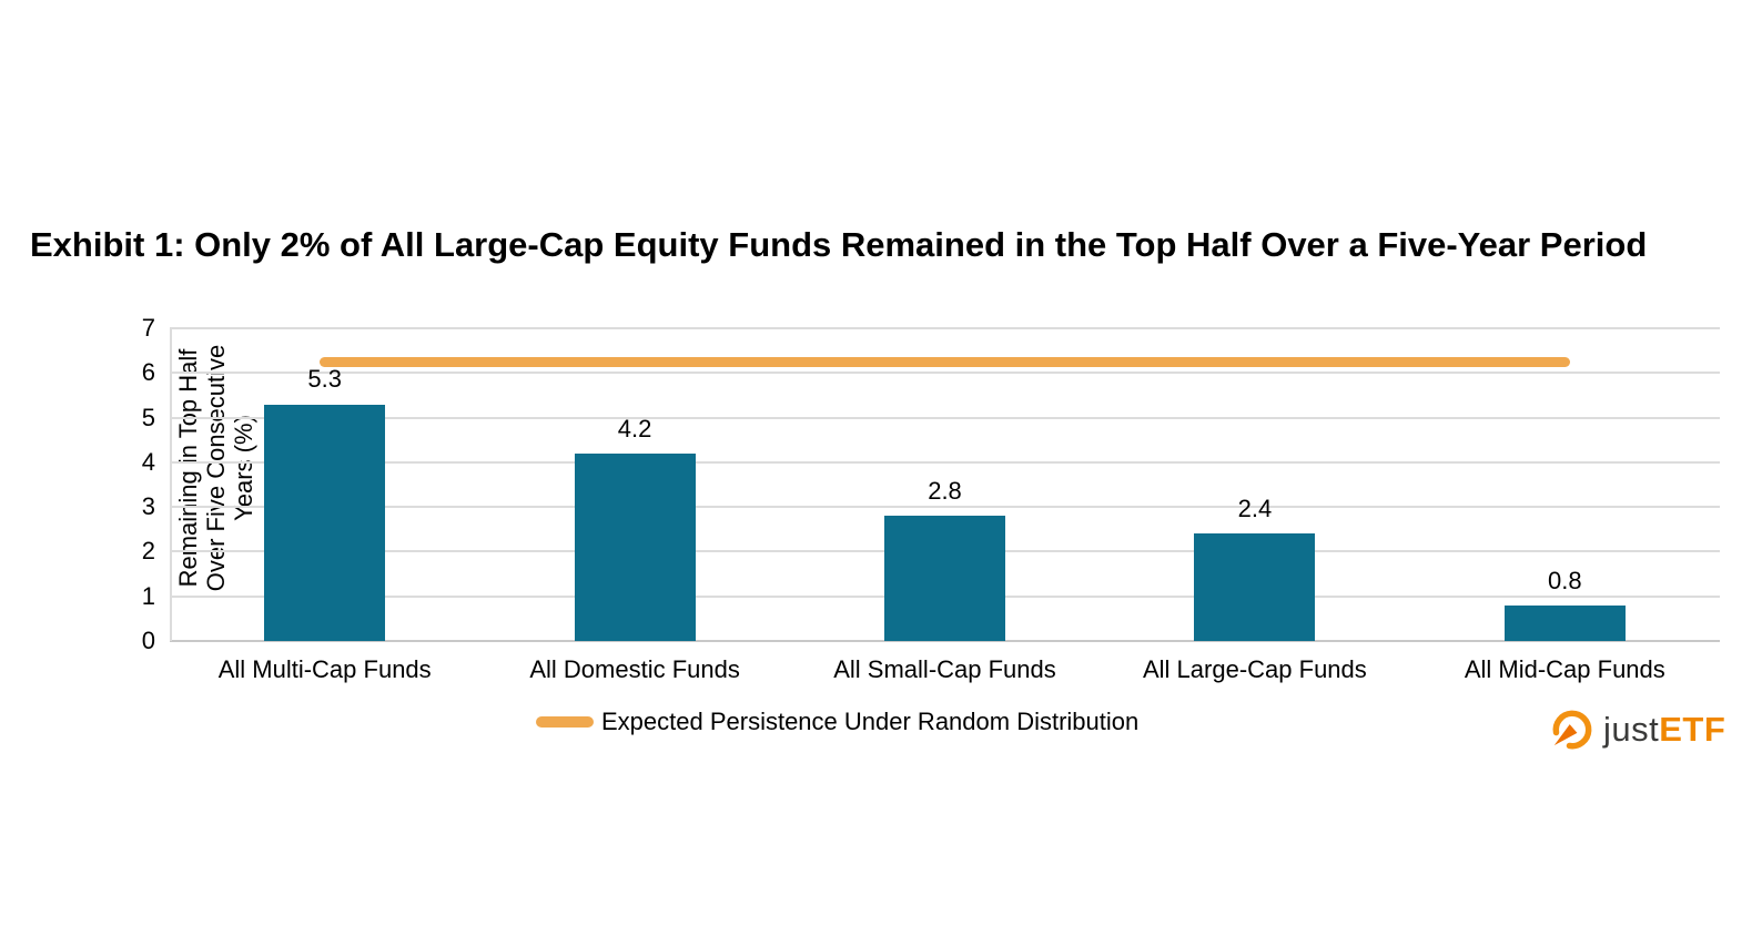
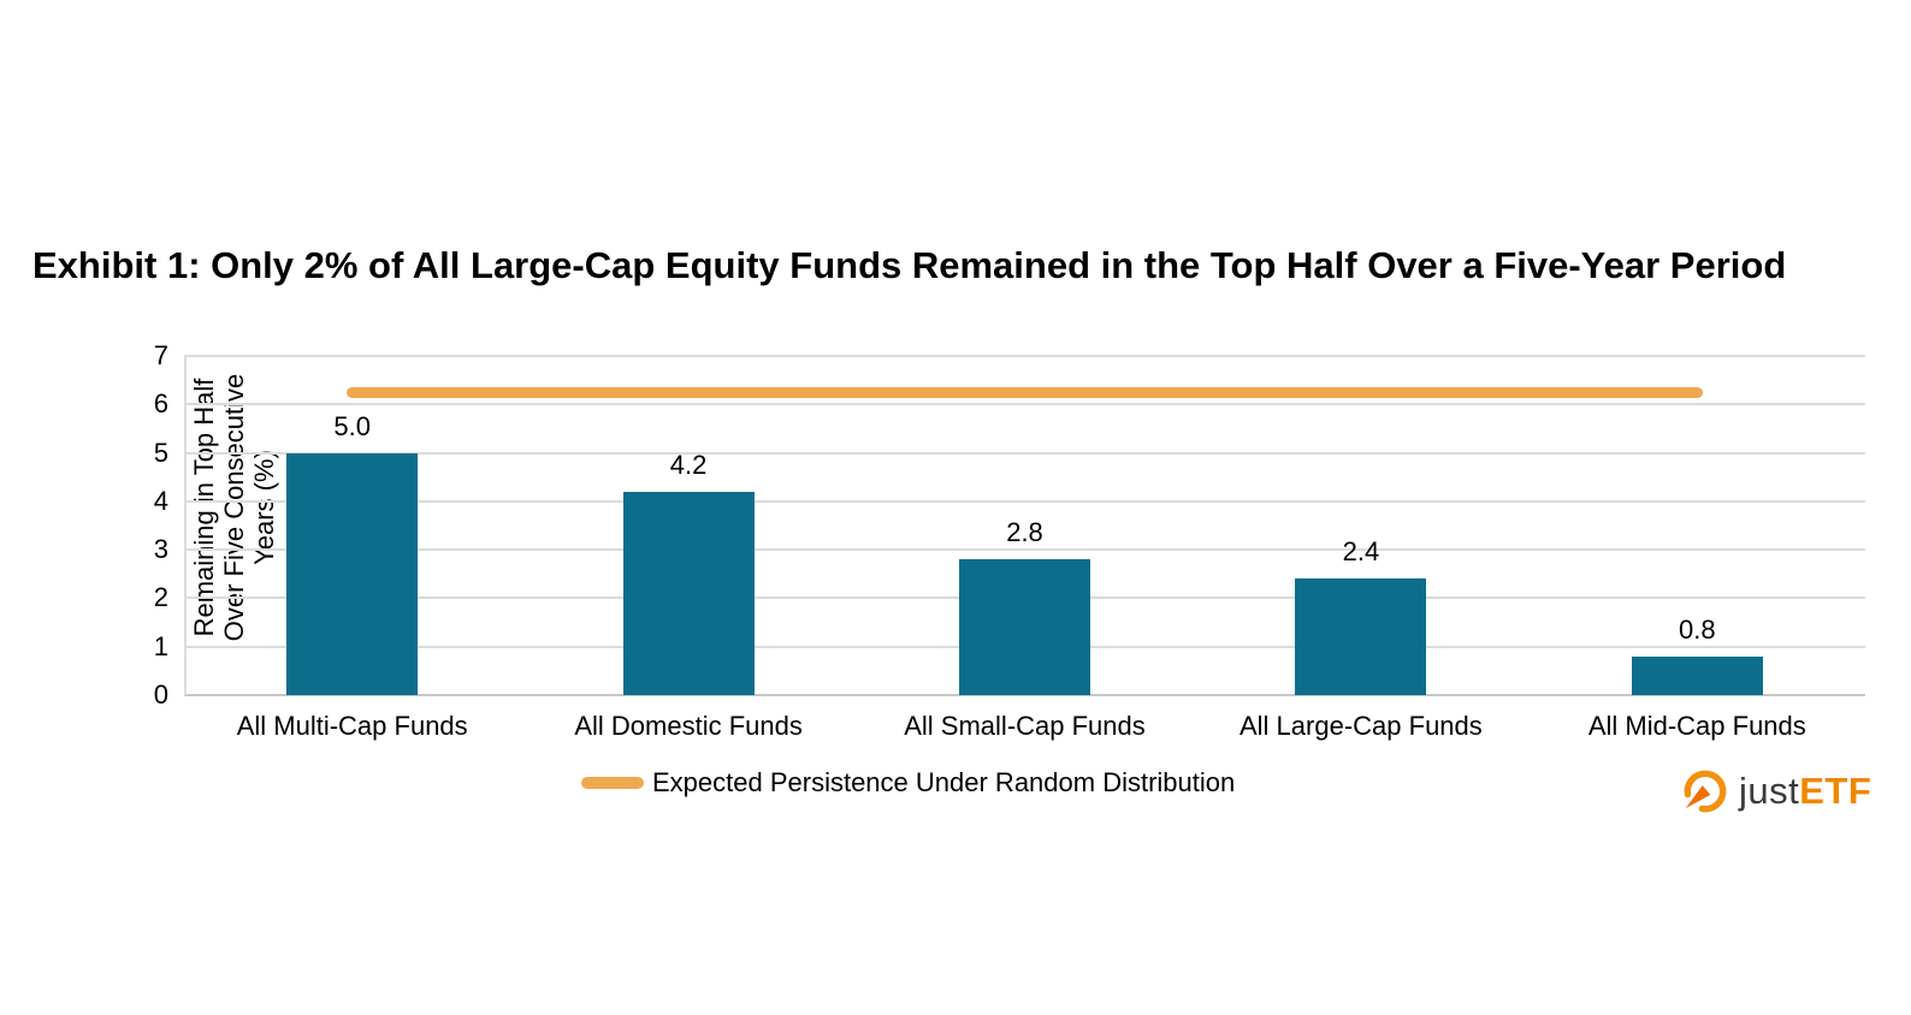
All Multi-Cap Funds: 5.3 -> 5.0
